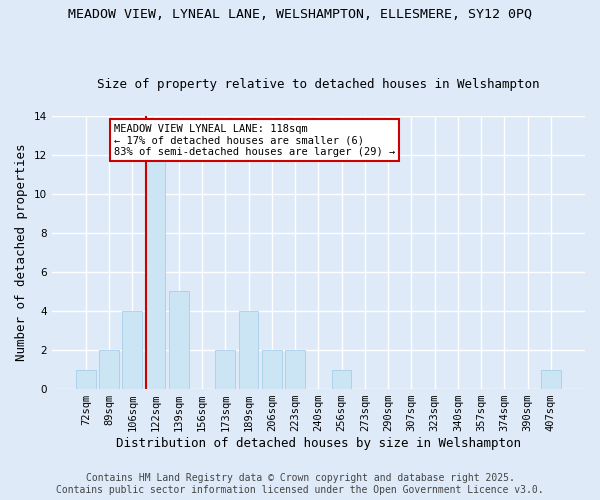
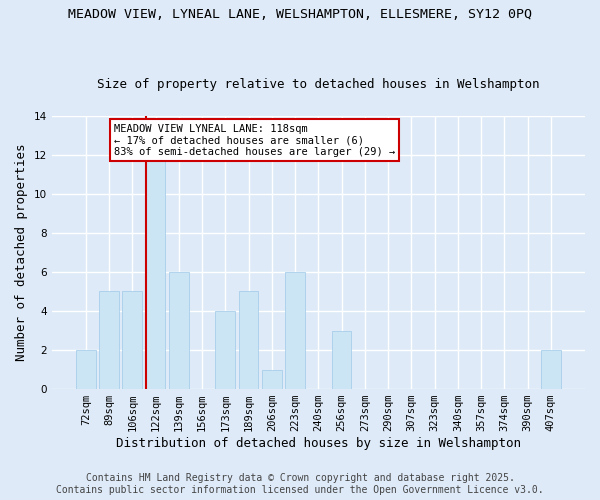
72sqm: 1 -> 2
89sqm: 2 -> 5
106sqm: 4 -> 5
139sqm: 5 -> 6
173sqm: 2 -> 4
189sqm: 4 -> 5
206sqm: 2 -> 1
223sqm: 2 -> 6
256sqm: 1 -> 3
407sqm: 1 -> 2
